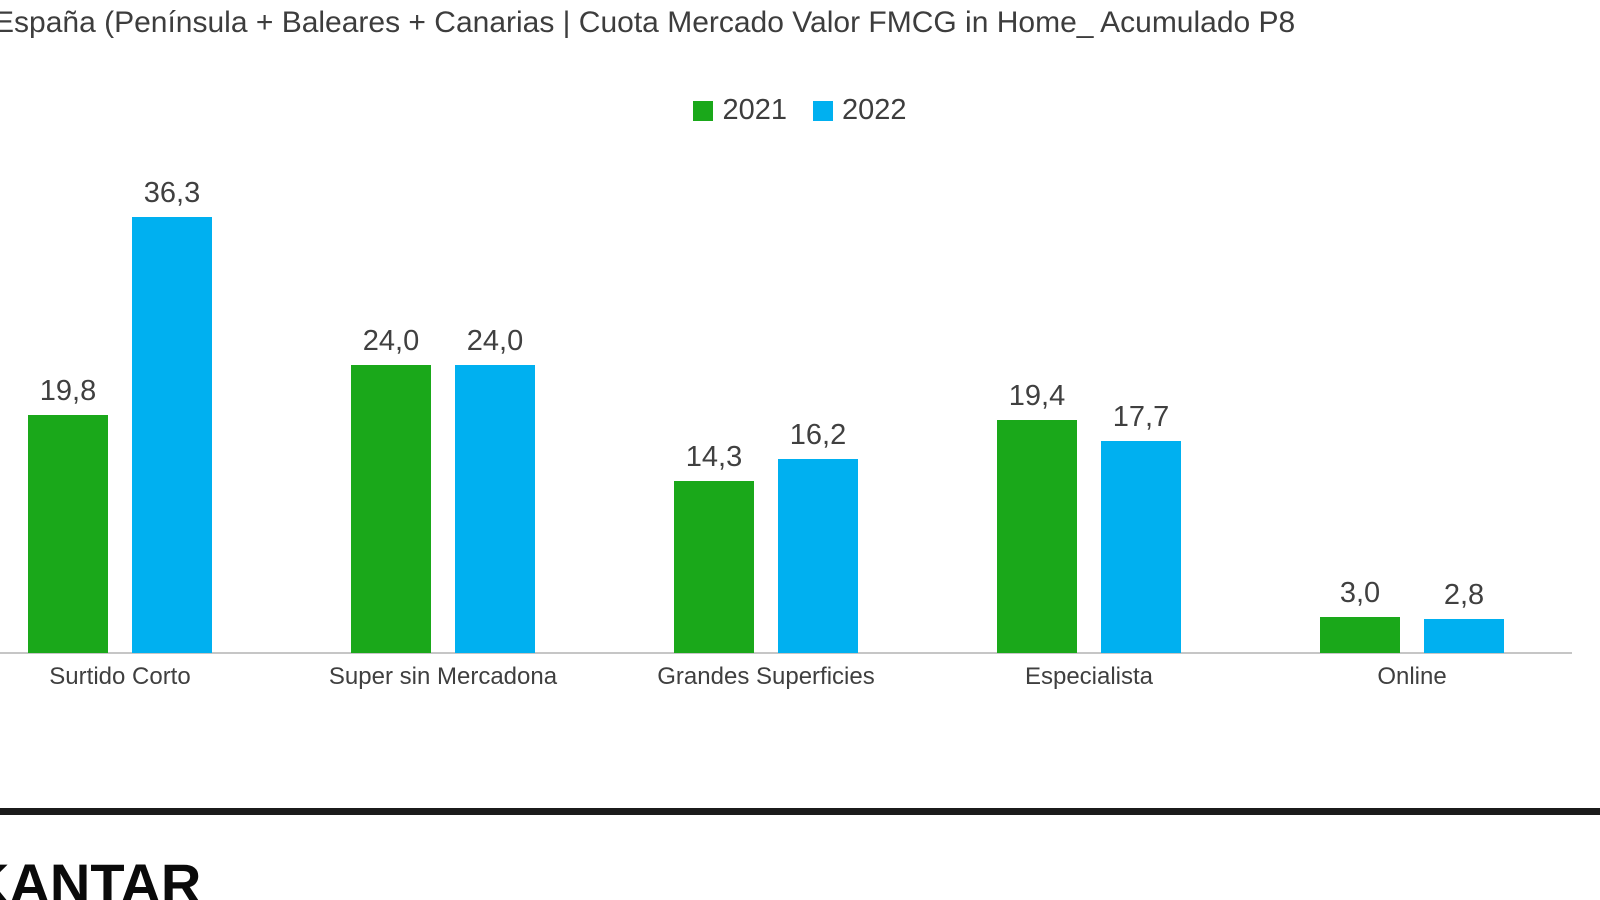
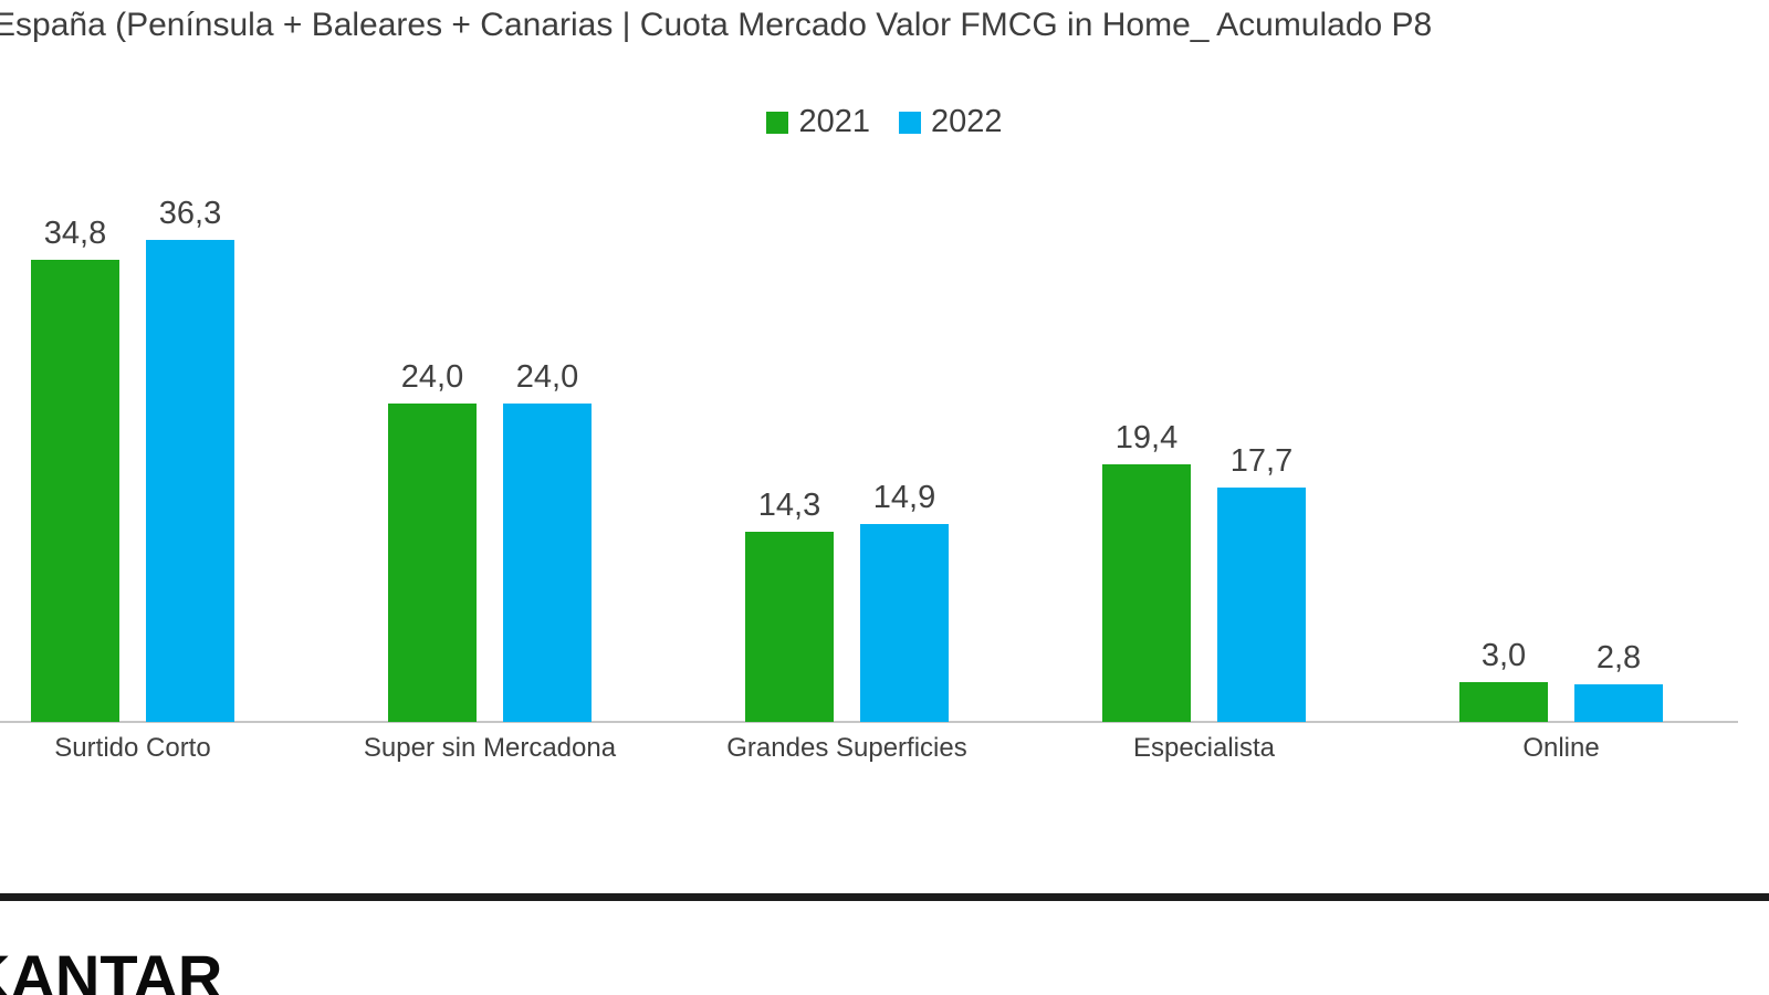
2021/Surtido Corto: 19,8 -> 34,8
2022/Grandes Superficies: 16,2 -> 14,9
